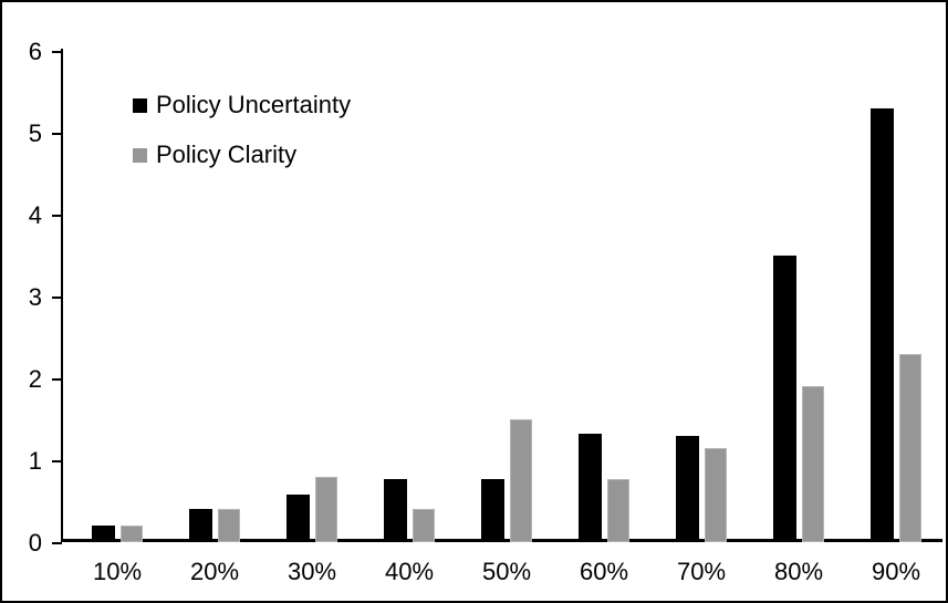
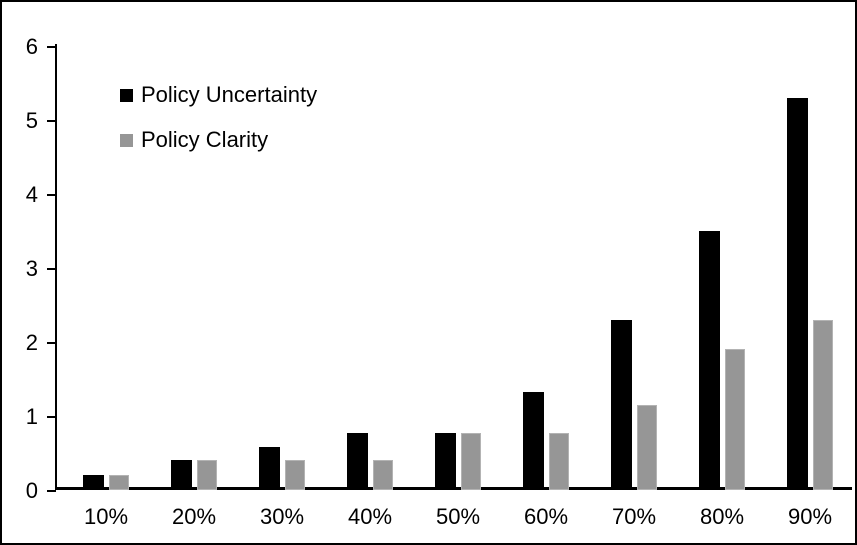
Policy Clarity/30%: 0.8 -> 0.4
Policy Clarity/50%: 1.5 -> 0.8
Policy Uncertainty/70%: 1.3 -> 2.3
